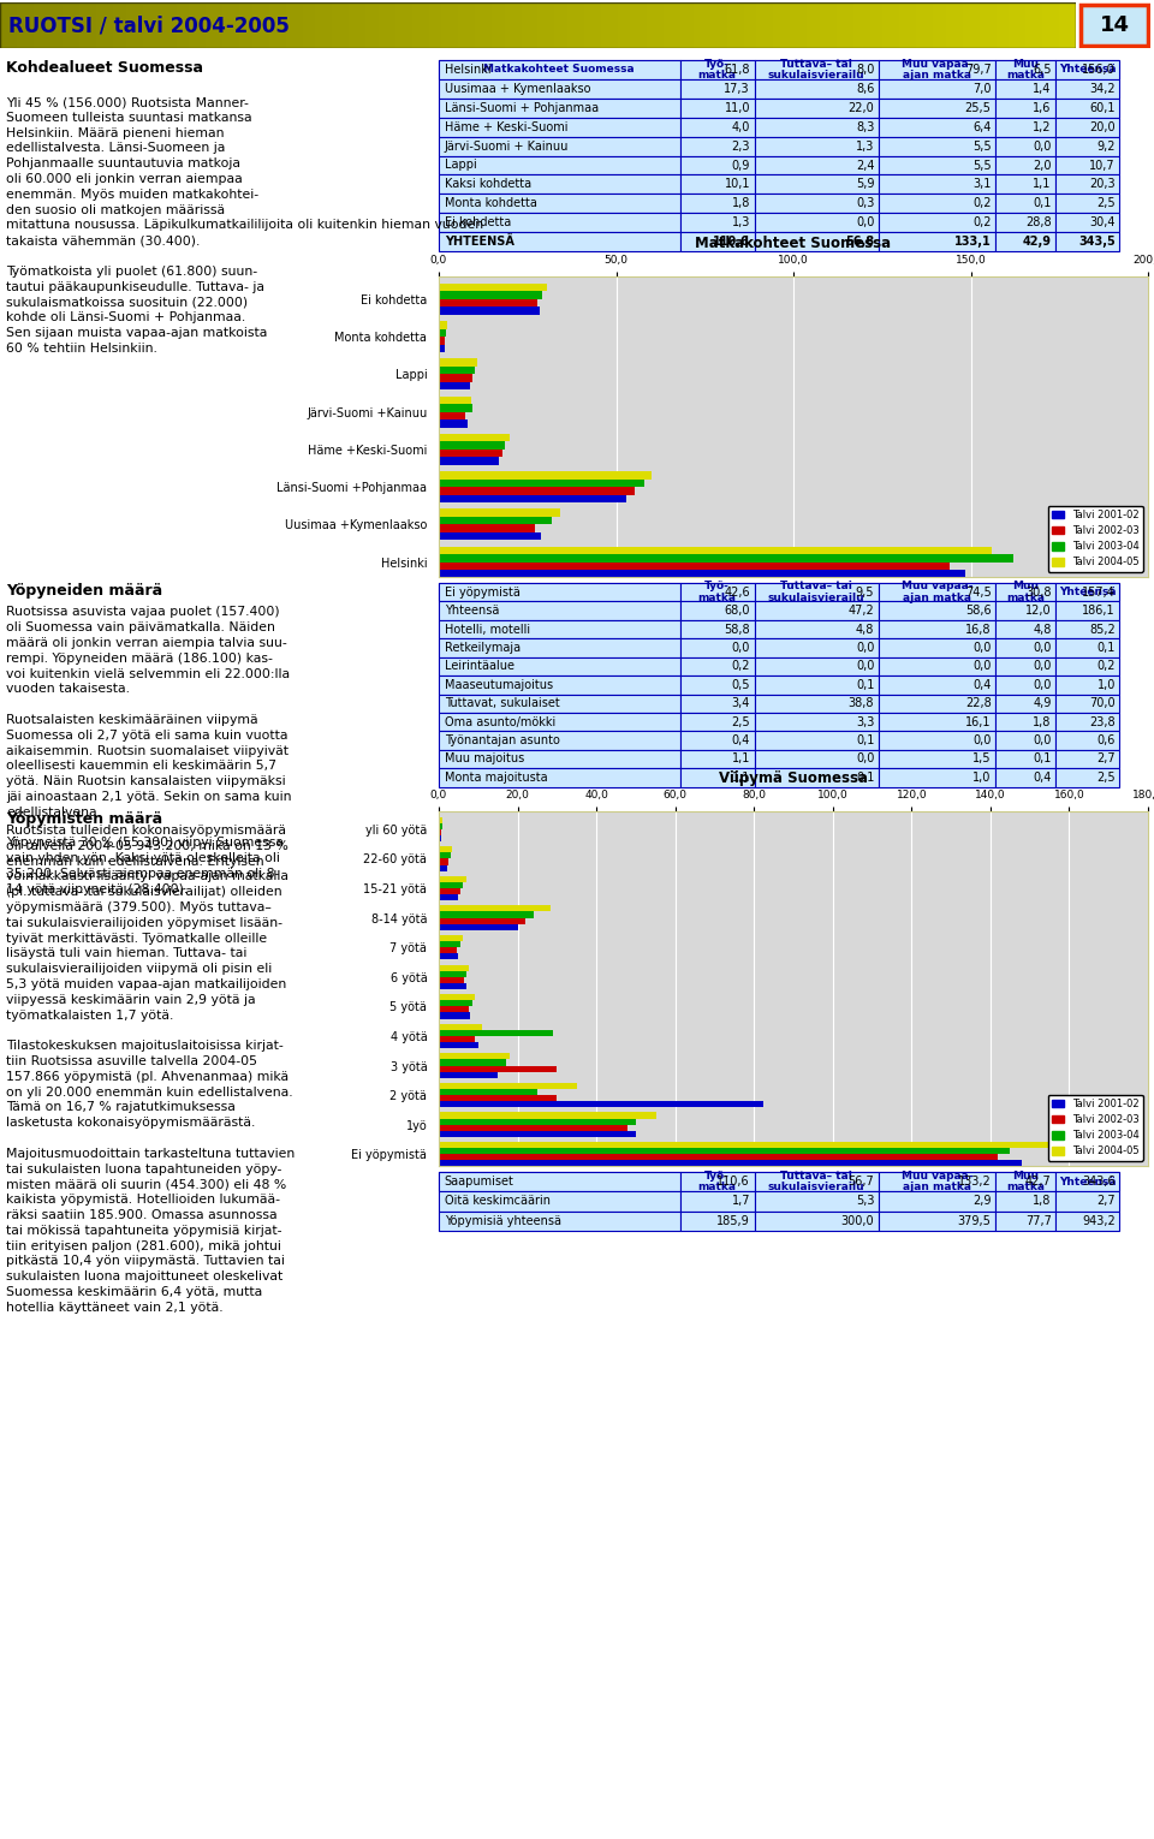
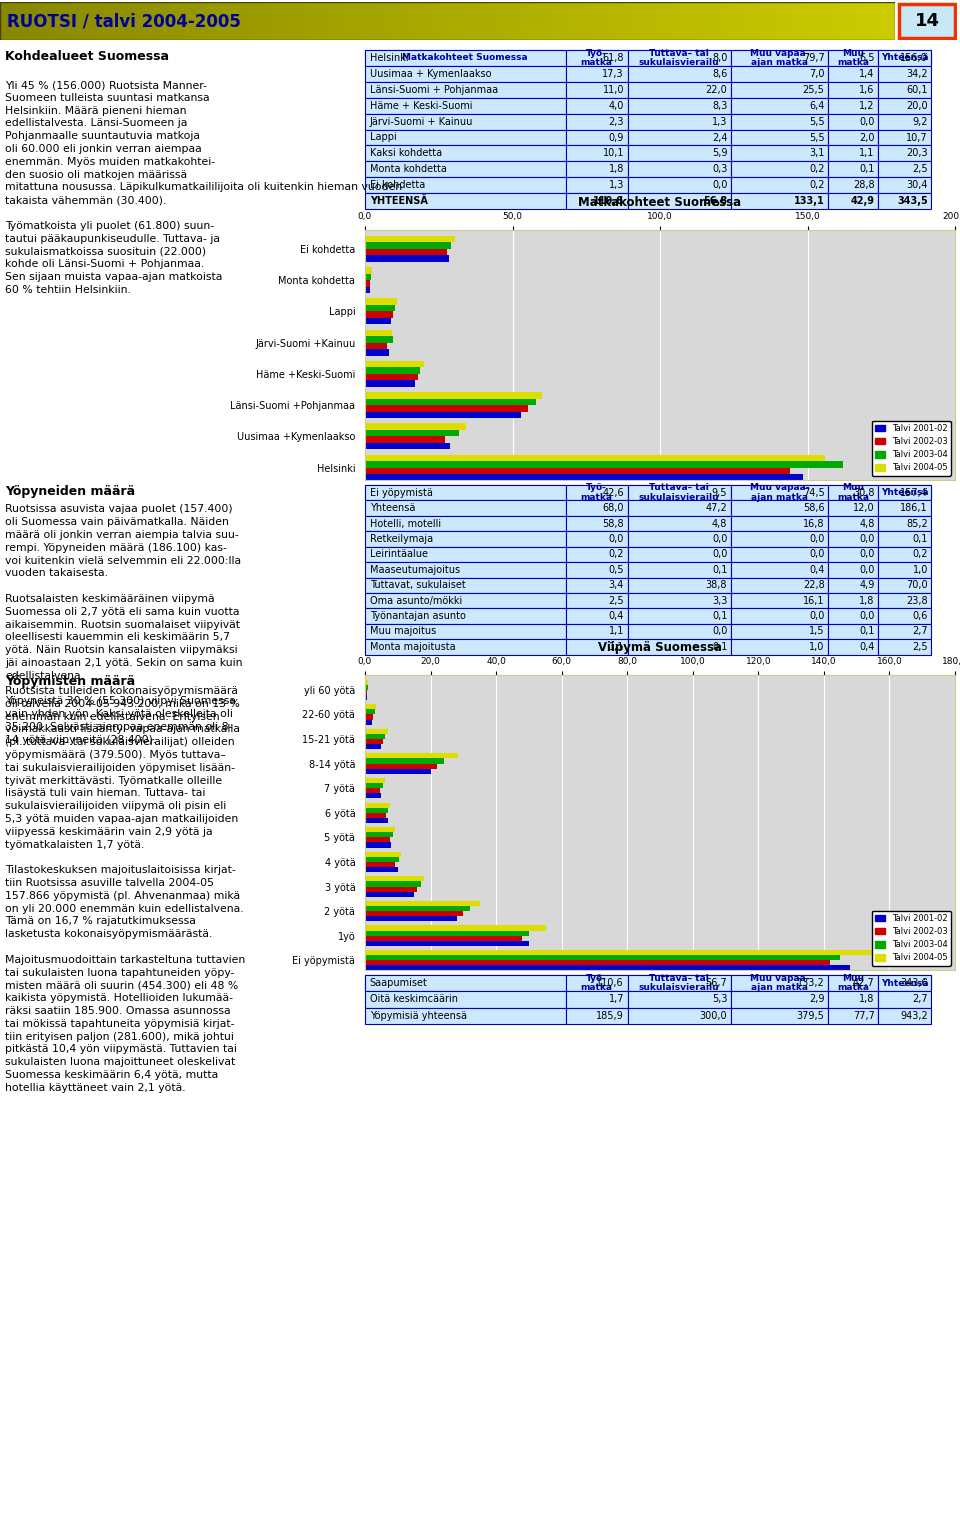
Viipymä Suomessa/Talvi 2003-04/4 yötä: 29,0 -> 10,5
Viipymä Suomessa/Talvi 2002-03/3 yötä: 30,0 -> 16,0
Viipymä Suomessa/Talvi 2003-04/2 yötä: 25,0 -> 32,0
Viipymä Suomessa/Talvi 2001-02/2 yötä: 82,5 -> 28,0
